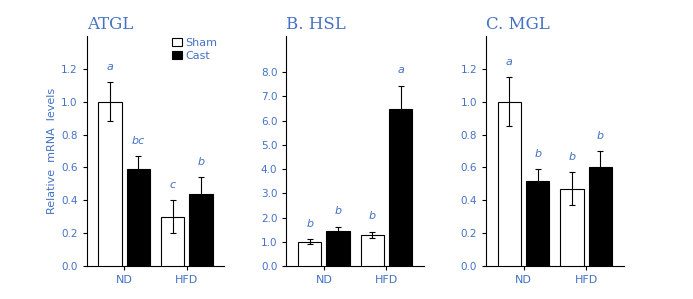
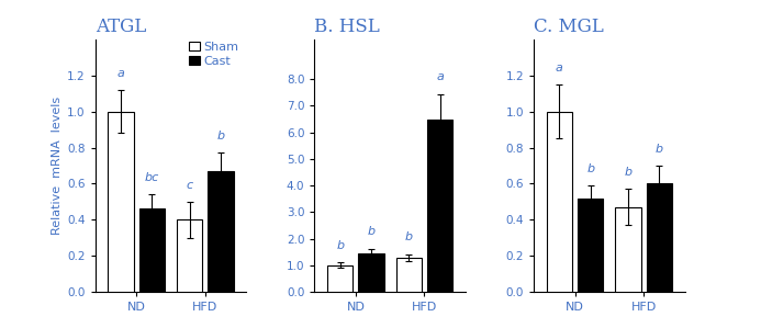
ATGL/Cast/ND: 0.59 -> 0.46
ATGL/Sham/HFD: 0.3 -> 0.4
ATGL/Cast/HFD: 0.44 -> 0.67
